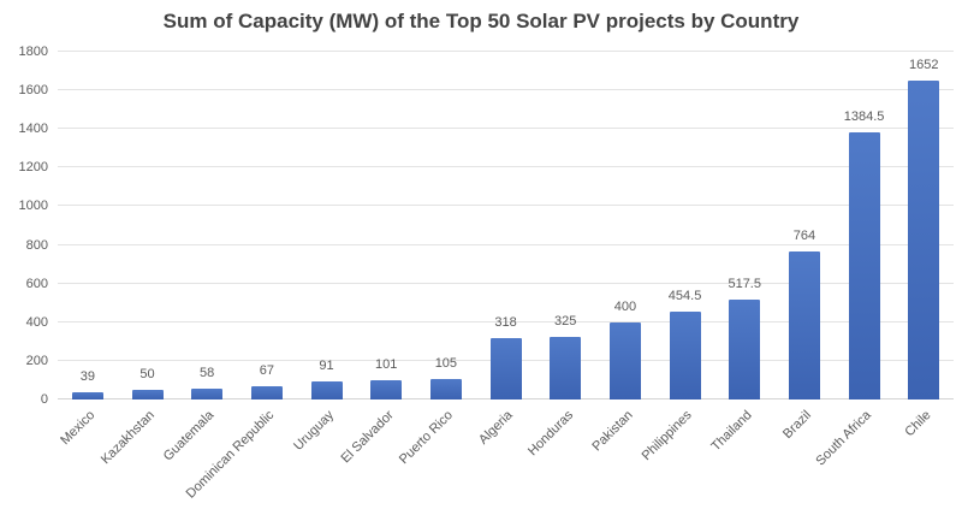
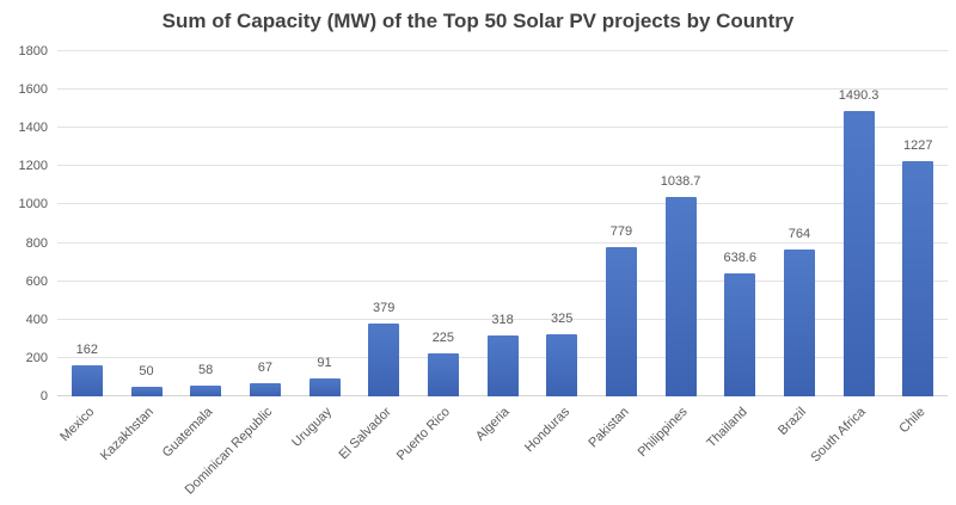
Mexico: 39 -> 162
El Salvador: 101 -> 379
Puerto Rico: 105 -> 225
Pakistan: 400 -> 779
Philippines: 454.5 -> 1038.7
Thailand: 517.5 -> 638.6
South Africa: 1384.5 -> 1490.3
Chile: 1652 -> 1227
